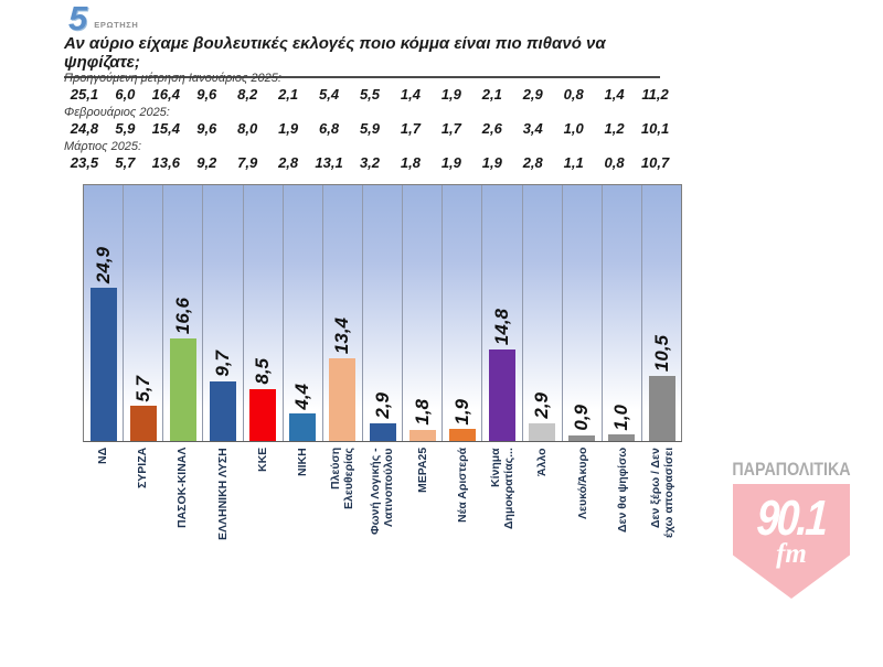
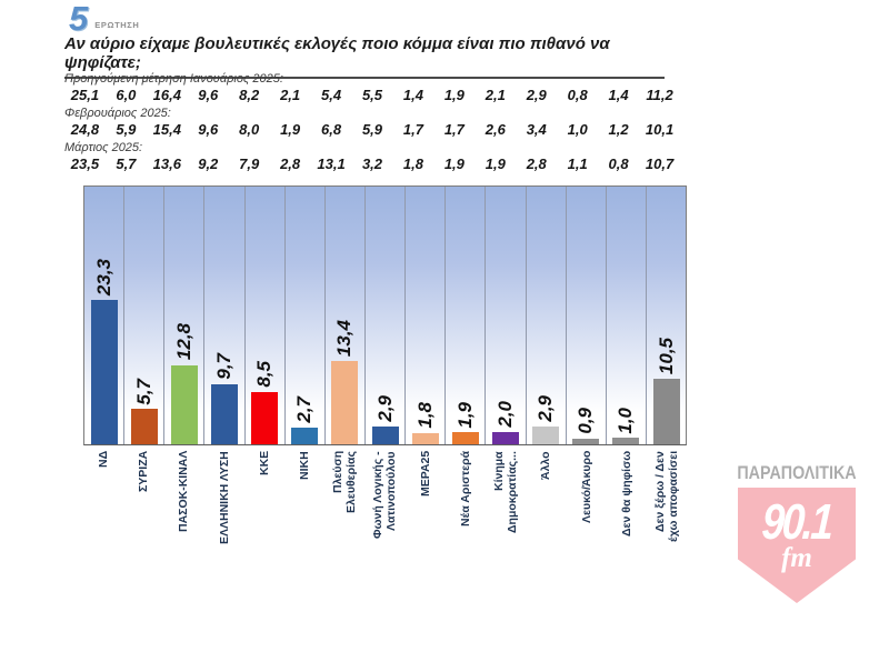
ΝΔ: 24,9 -> 23,3
ΠΑΣΟΚ-ΚΙΝΑΛ: 16,6 -> 12,8
ΝΙΚΗ: 4,4 -> 2,7
Κίνημα Δημοκρατίας...: 14,8 -> 2,0
